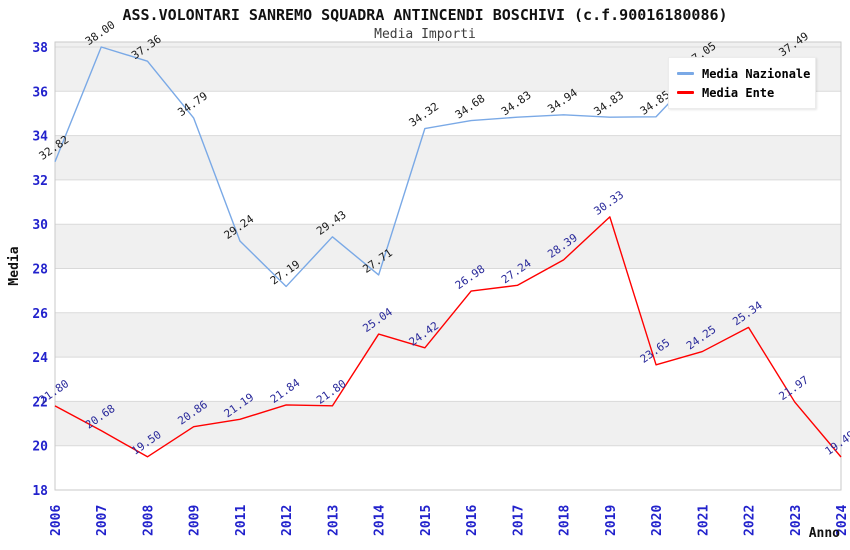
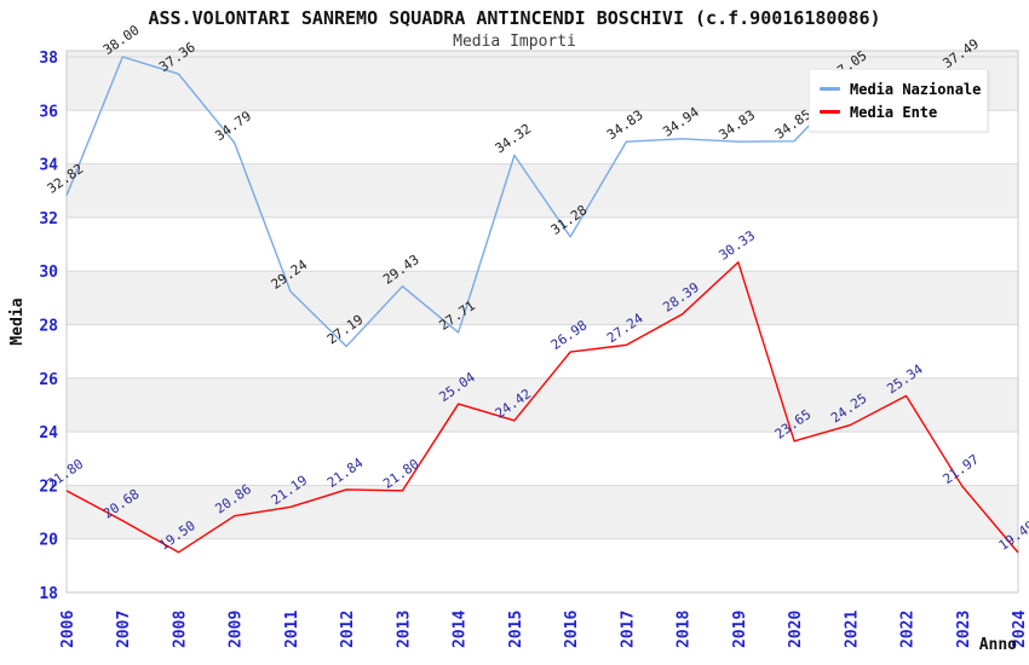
Media Nazionale/2016: 34.68 -> 31.28
